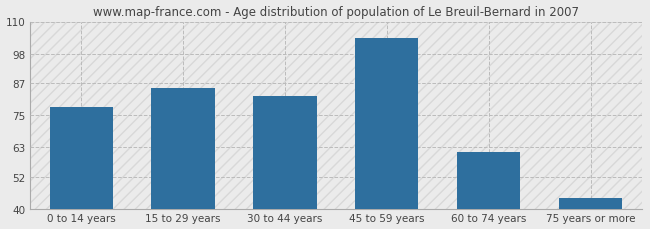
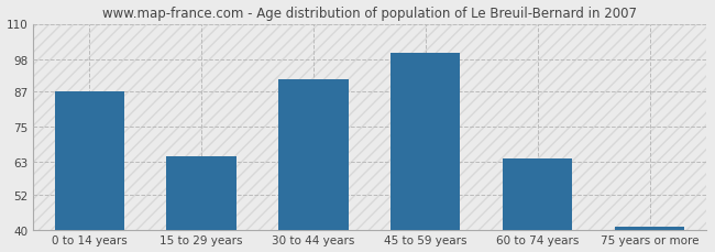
0 to 14 years: 78 -> 87
15 to 29 years: 85 -> 65
30 to 44 years: 82 -> 91
45 to 59 years: 104 -> 100
60 to 74 years: 61 -> 64
75 years or more: 44 -> 41
